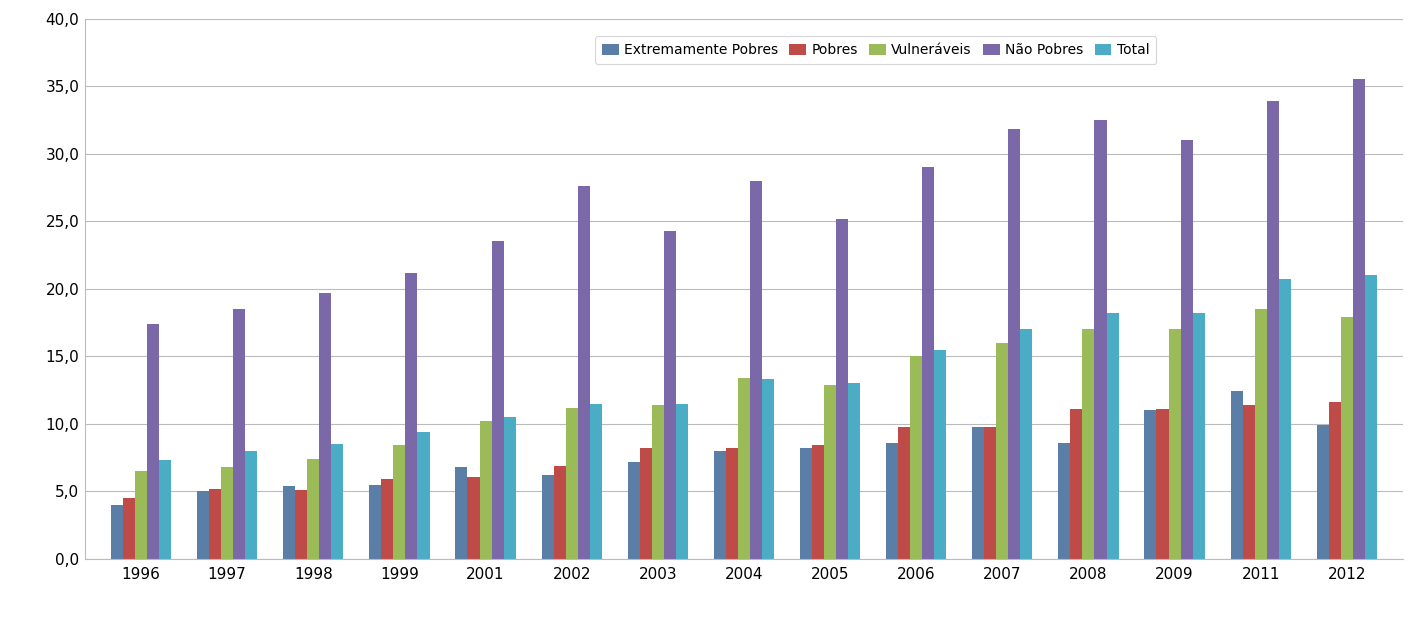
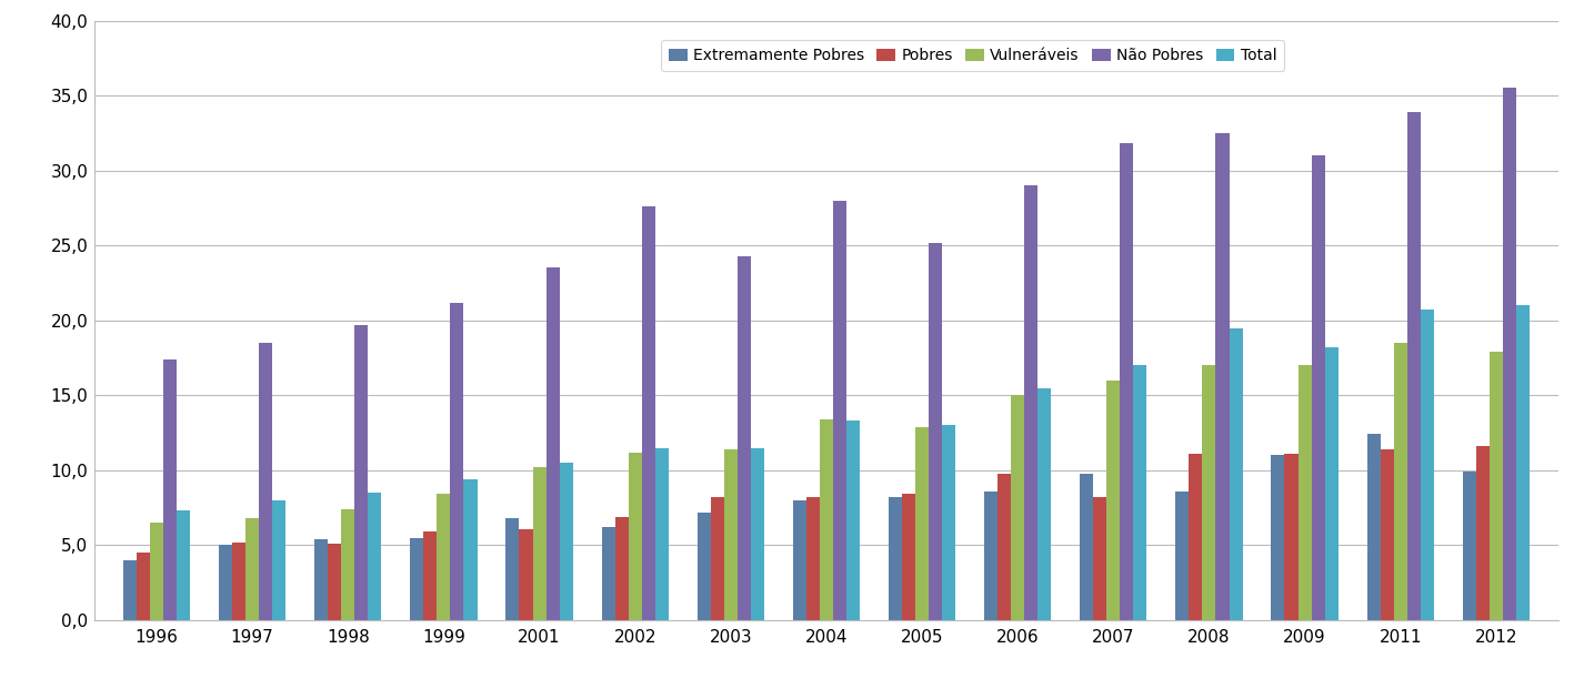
Pobres/2007: 9,8 -> 8,2
Total/2008: 18,2 -> 19,5
